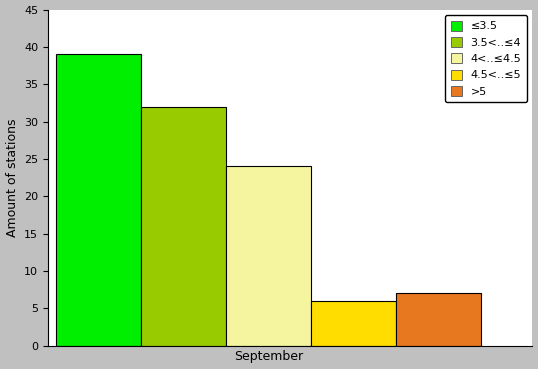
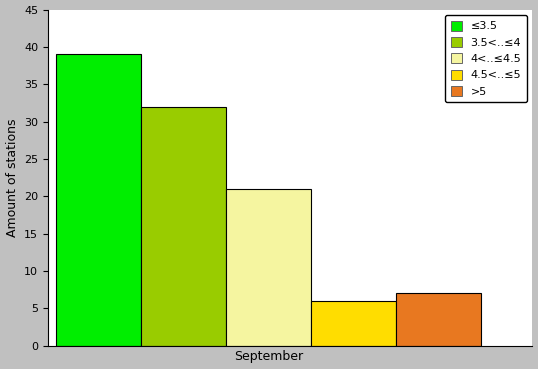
September: 24 -> 21
